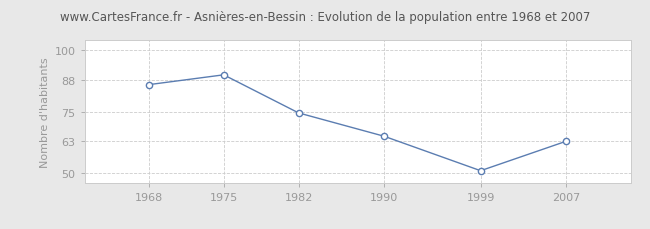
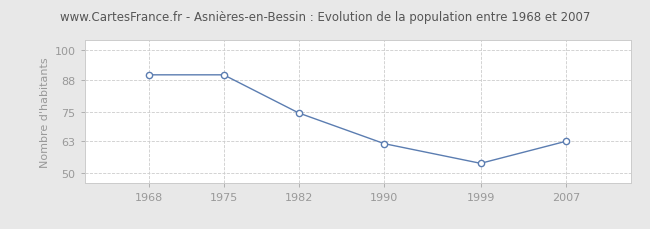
1968: 86.0 -> 90.0
1990: 65.0 -> 62.0
1999: 51.0 -> 54.0
